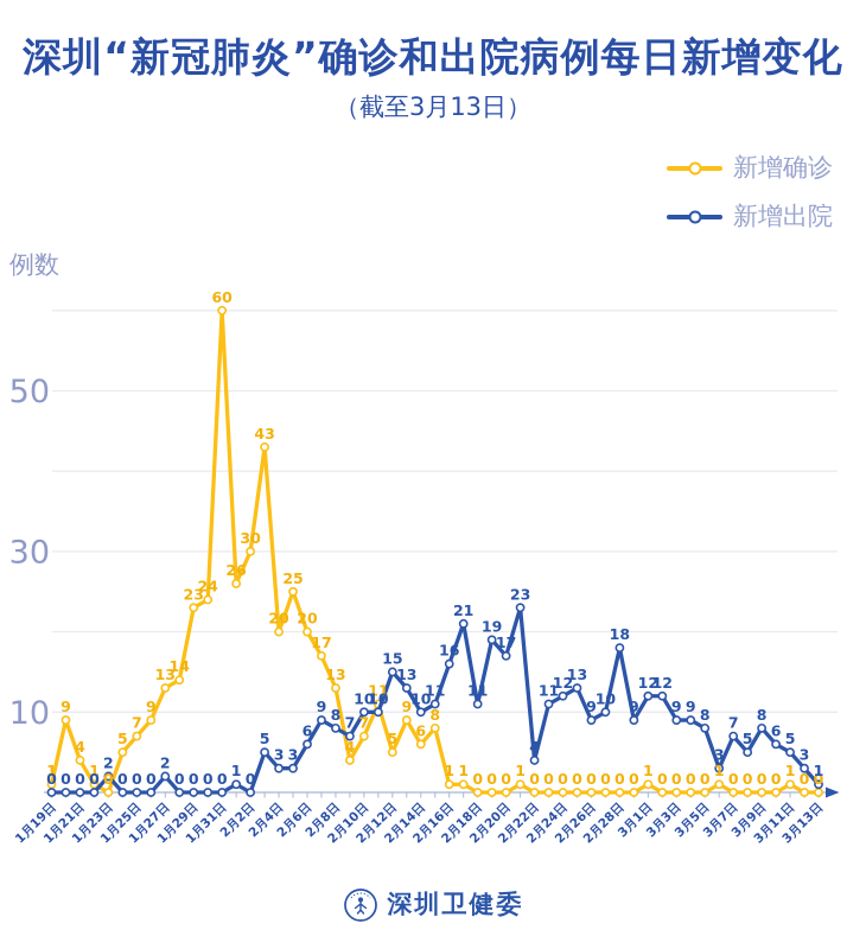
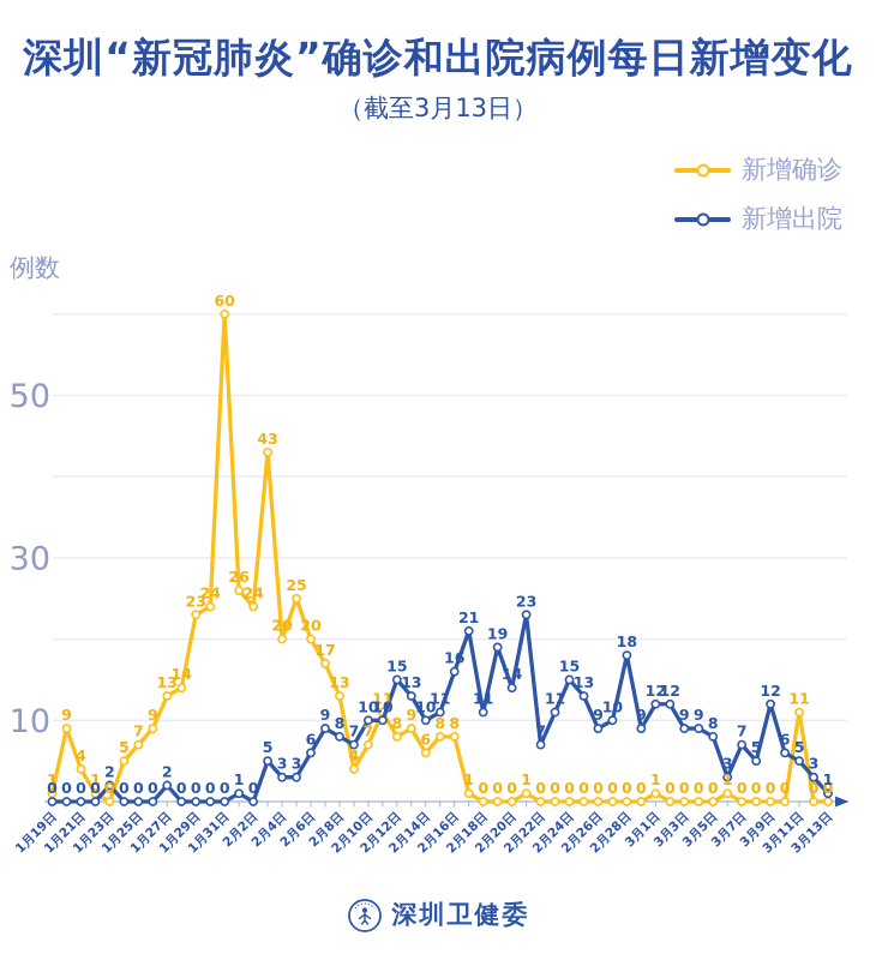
新增确诊/2月2日: 30 -> 24
新增确诊/2月12日: 5 -> 8
新增确诊/2月16日: 1 -> 8
新增出院/2月20日: 17 -> 14
新增出院/2月22日: 4 -> 7
新增出院/2月24日: 12 -> 15
新增出院/3月9日: 8 -> 12
新增确诊/3月11日: 1 -> 11
